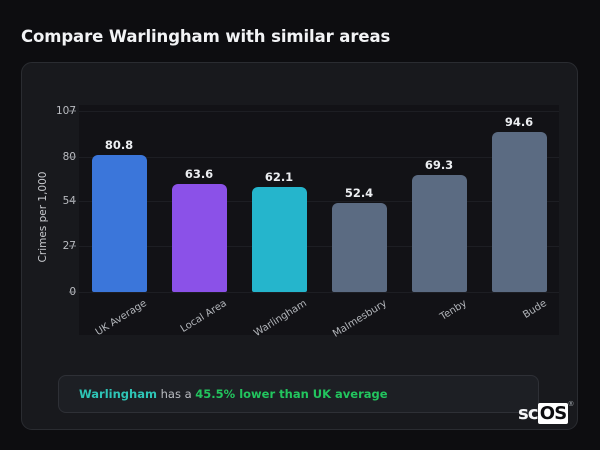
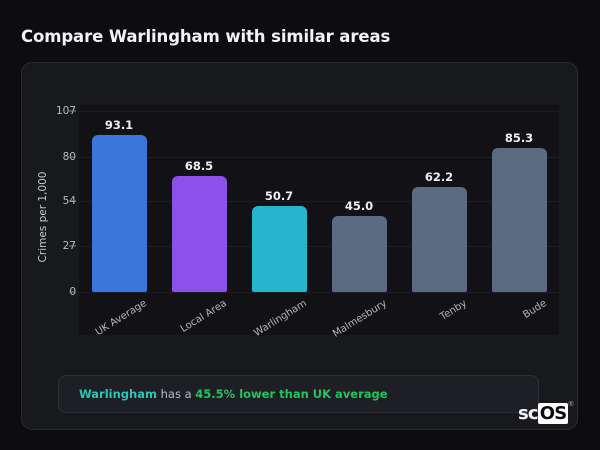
UK Average: 80.8 -> 93.1
Local Area: 63.6 -> 68.5
Warlingham: 62.1 -> 50.7
Malmesbury: 52.4 -> 45.0
Tenby: 69.3 -> 62.2
Bude: 94.6 -> 85.3
